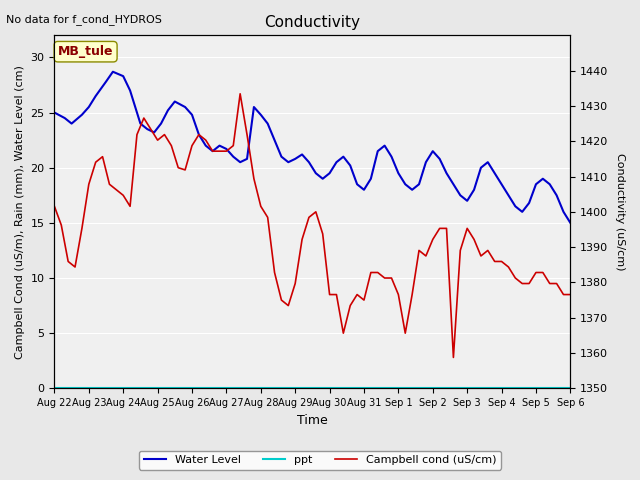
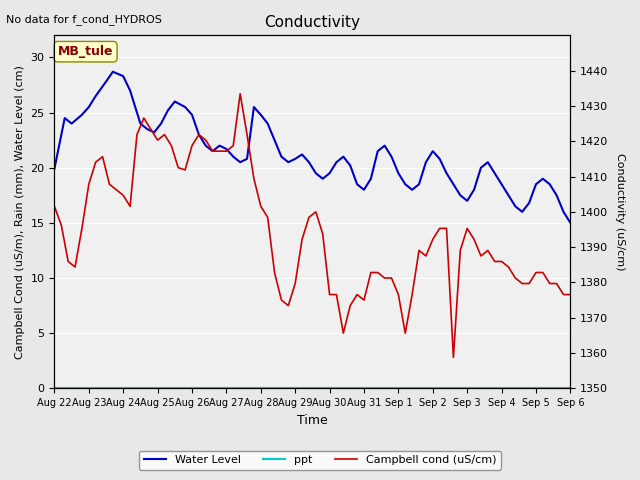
Water Level/Aug 22: 25.0 -> 19.9
